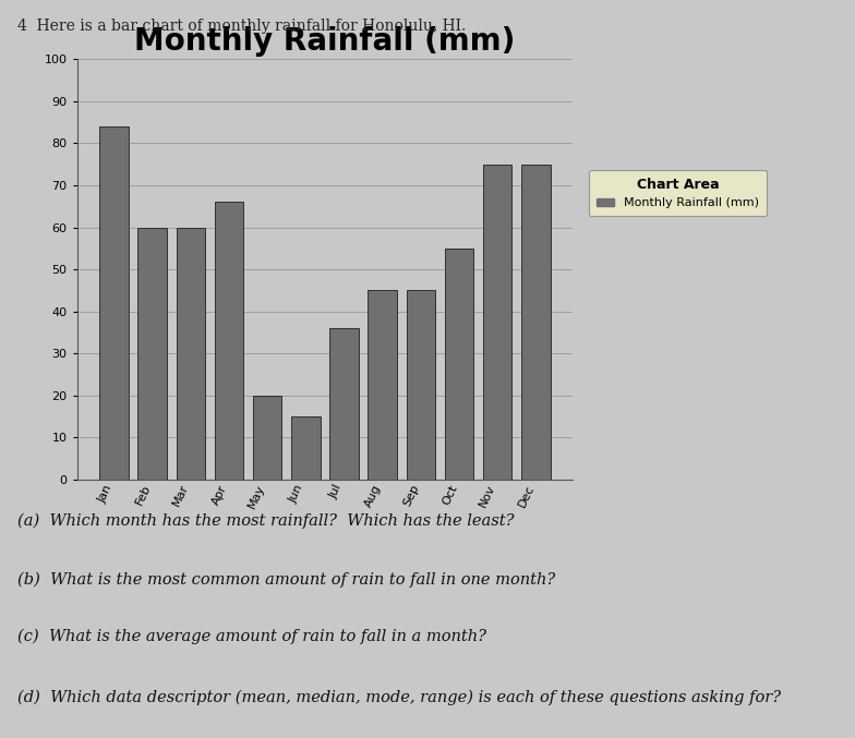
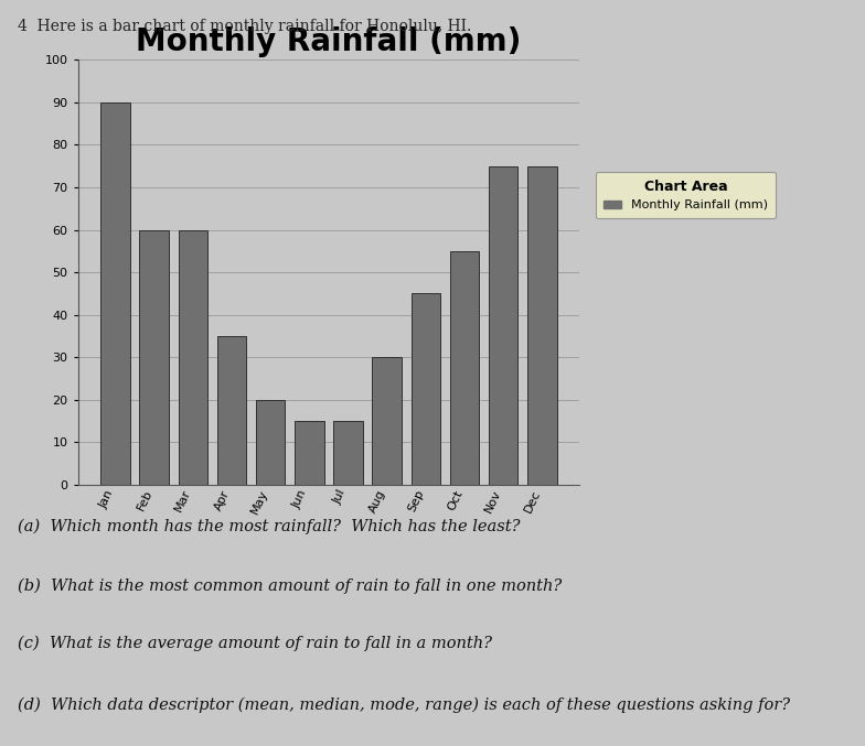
Jan: 84 -> 90
Apr: 66 -> 35
Jul: 36 -> 15
Aug: 45 -> 30
